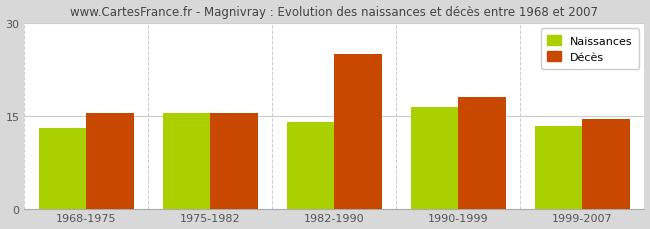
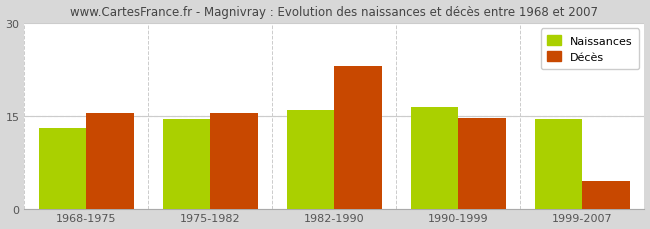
Naissances/1975-1982: 15.4 -> 14.4
Naissances/1982-1990: 14.0 -> 16.0
Décès/1982-1990: 25.0 -> 23.0
Décès/1990-1999: 18.0 -> 14.7
Naissances/1999-2007: 13.4 -> 14.4
Décès/1999-2007: 14.4 -> 4.5
